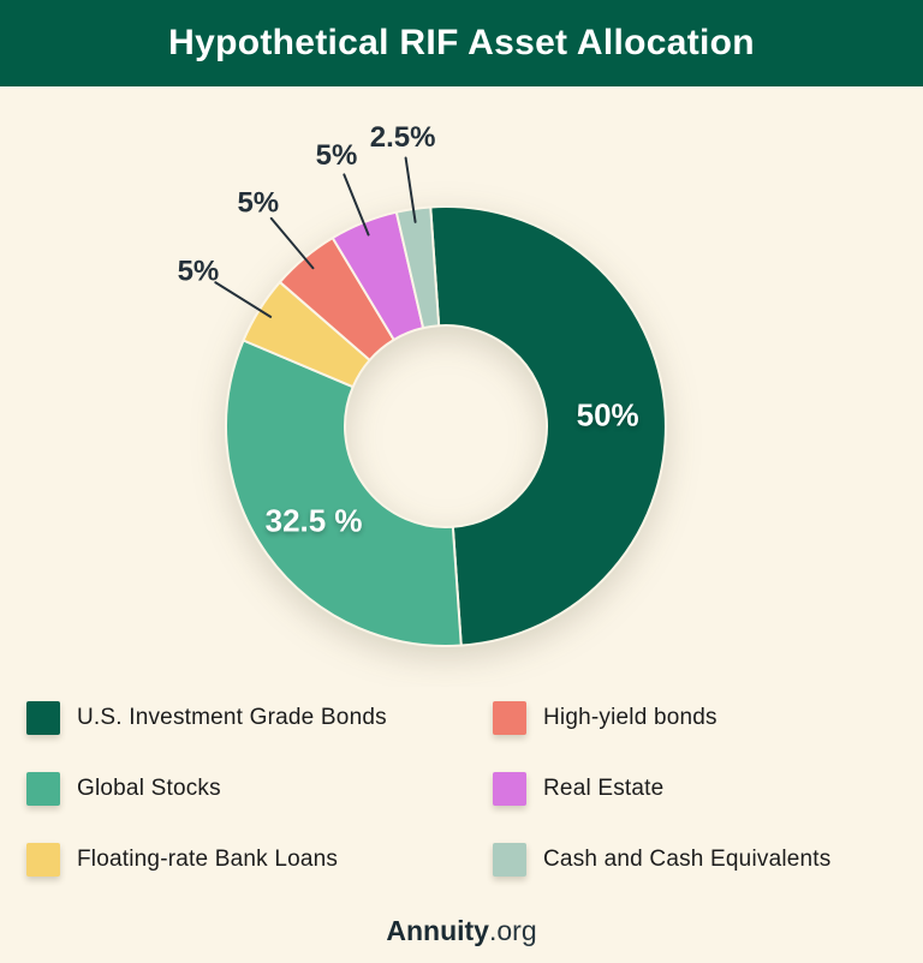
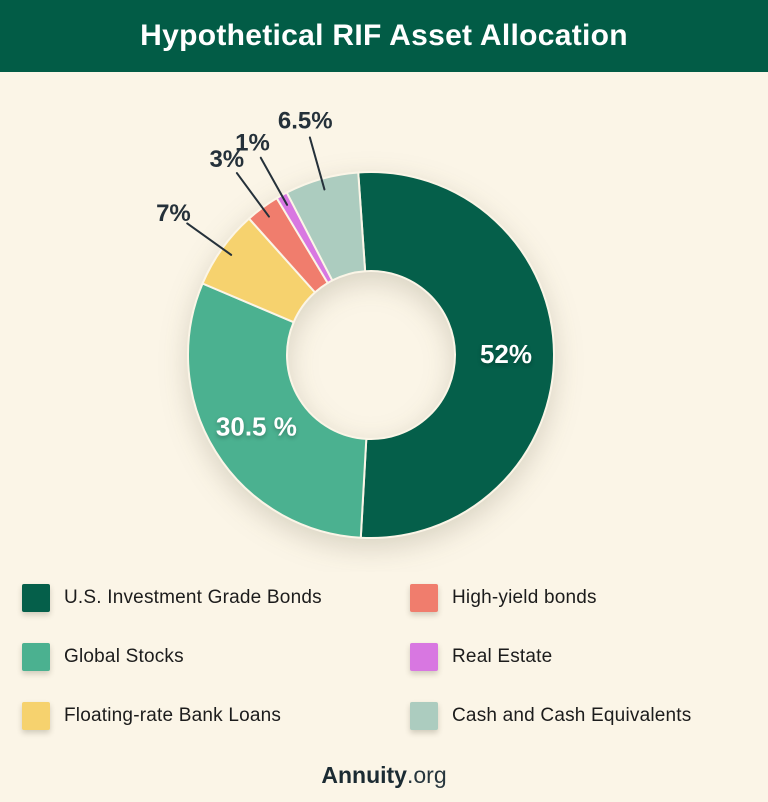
U.S. Investment Grade Bonds: 50% -> 52%
Global Stocks: 32.5 -> 30.5
Floating-rate Bank Loans: 5% -> 7%
High-yield bonds: 5% -> 3%
Real Estate: 5% -> 1%
Cash and Cash Equivalents: 2.5% -> 6.5%
